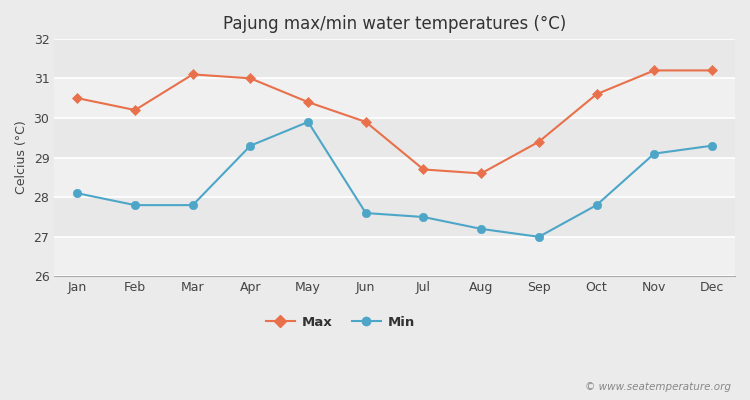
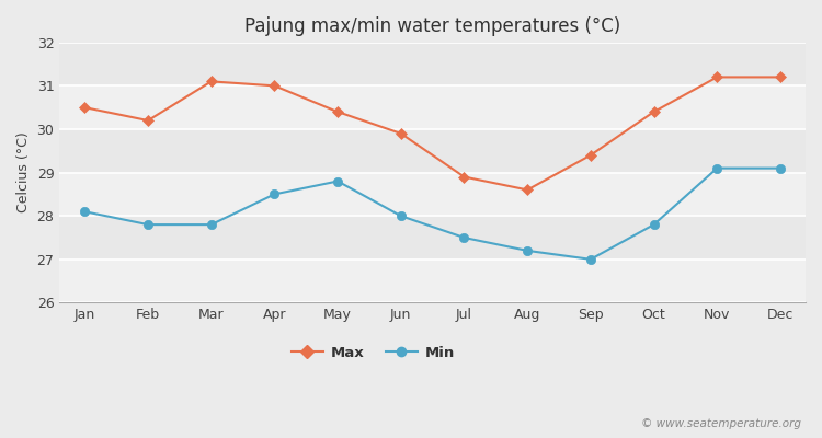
Min/Apr: 29.3 -> 28.5
Min/May: 29.9 -> 28.8
Min/Jun: 27.6 -> 28.0
Max/Jul: 28.7 -> 28.9
Max/Oct: 30.6 -> 30.4
Min/Dec: 29.3 -> 29.1
